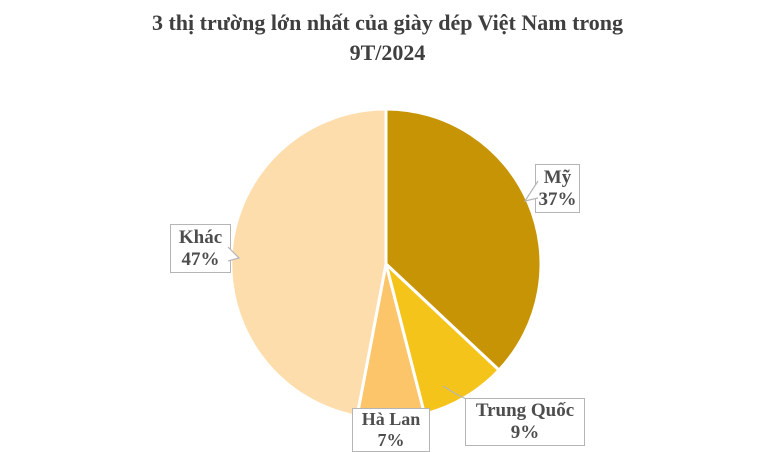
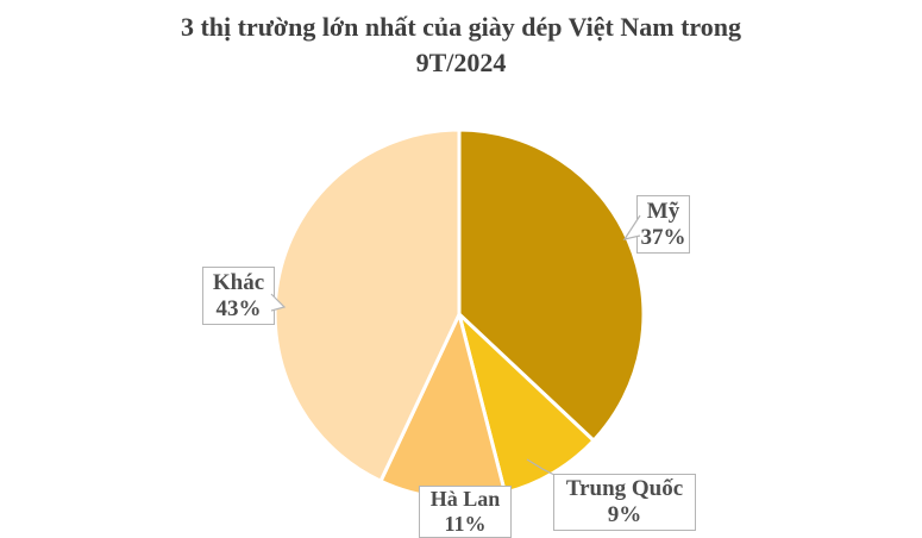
Hà Lan: 7% -> 11%
Khác: 47% -> 43%
